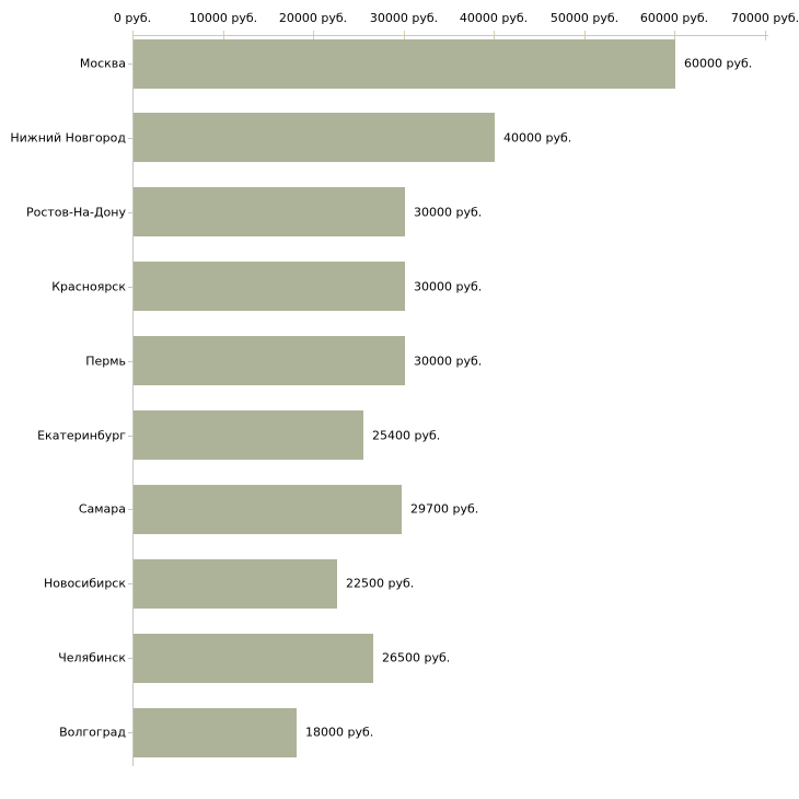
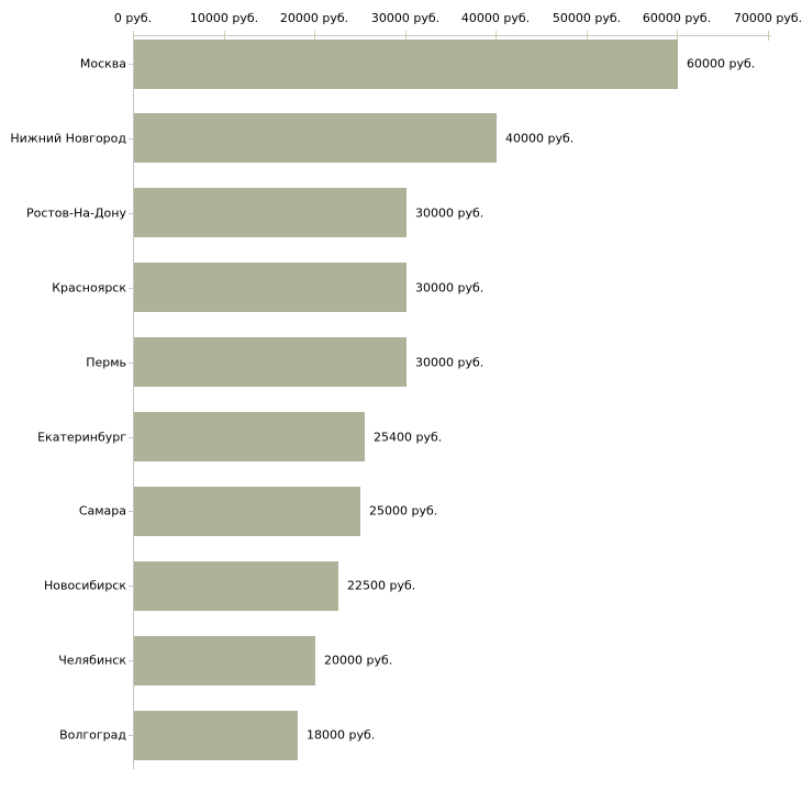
Самара: 29700 -> 25000
Челябинск: 26500 -> 20000
